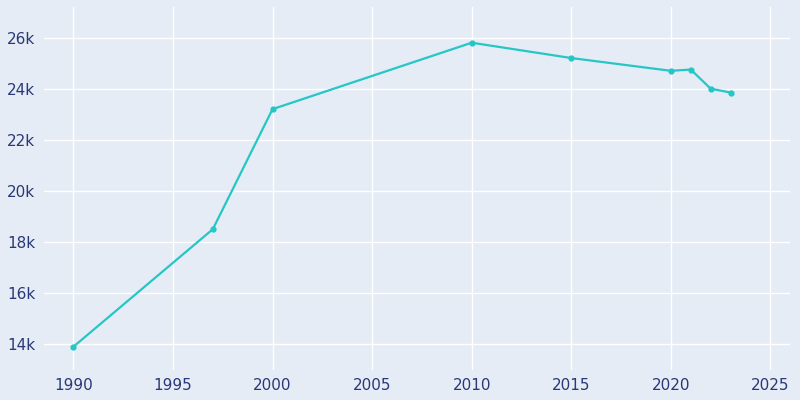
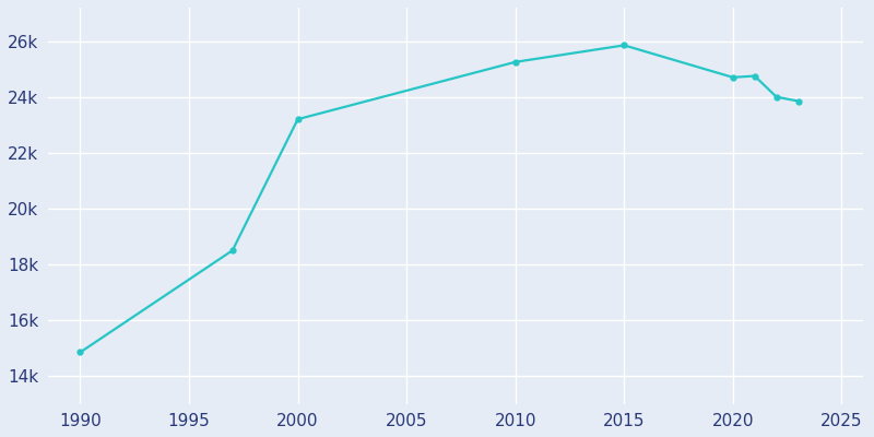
1990: 13.90k -> 14.85k
2010: 25.80k -> 25.25k
2015: 25.20k -> 25.85k
